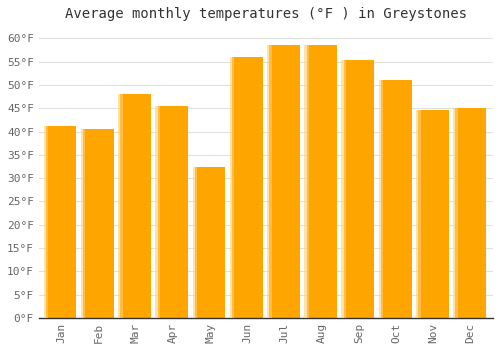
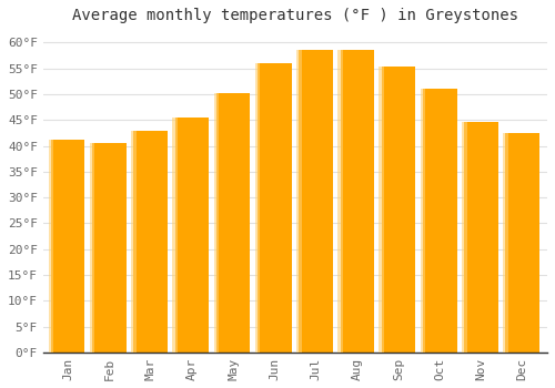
Mar: 48.0°F -> 43.0°F
May: 32.5°F -> 50.2°F
Dec: 45.0°F -> 42.4°F
